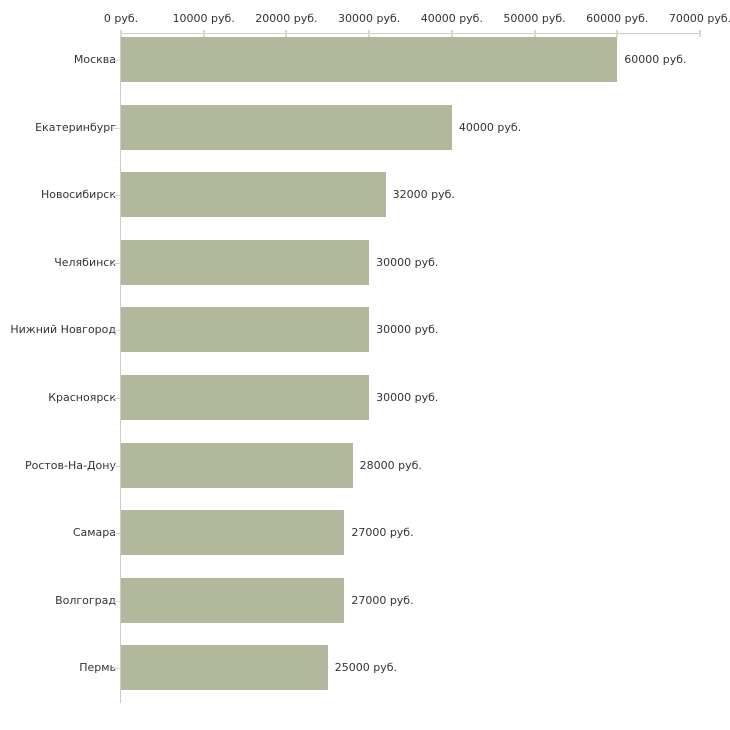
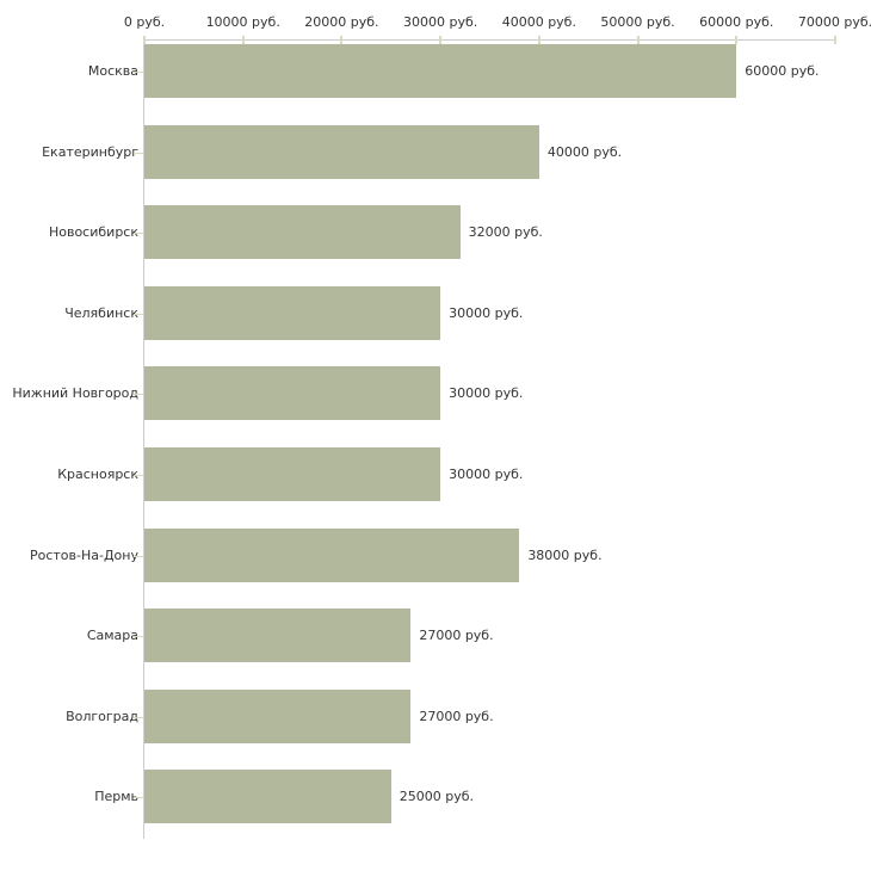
Ростов-На-Дону: 28000 -> 38000
